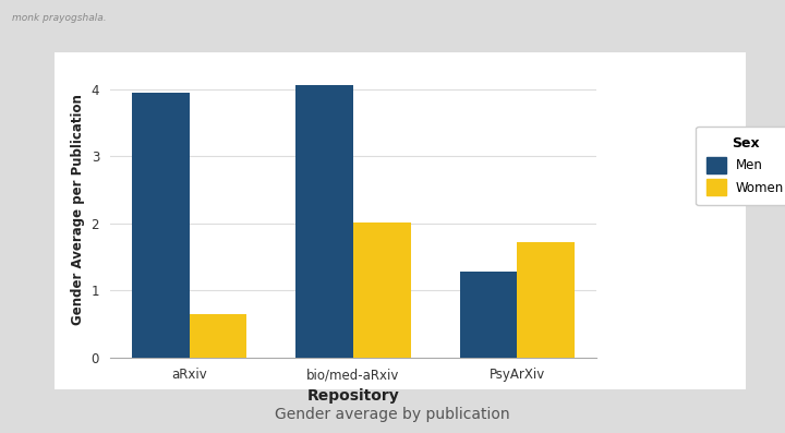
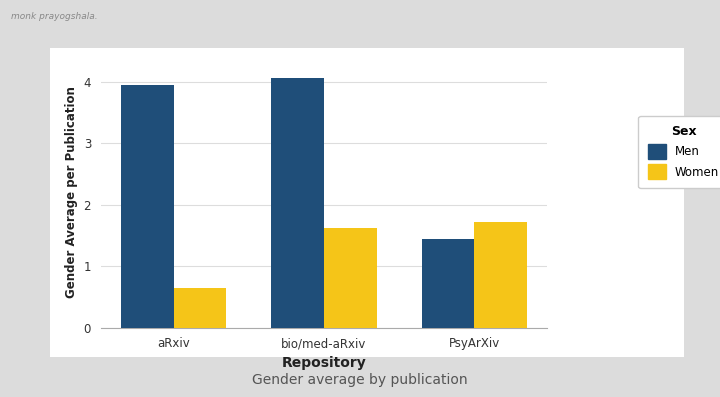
Women/bio/med-aRxiv: 2.02 -> 1.62
Men/PsyArXiv: 1.28 -> 1.45
